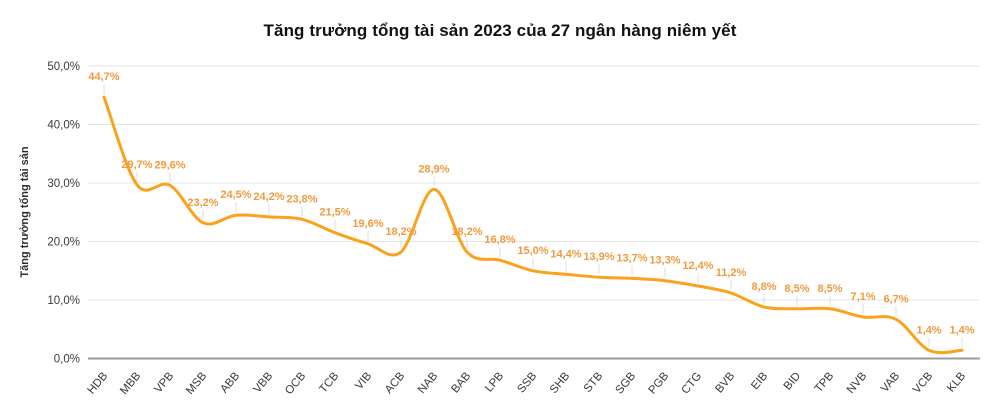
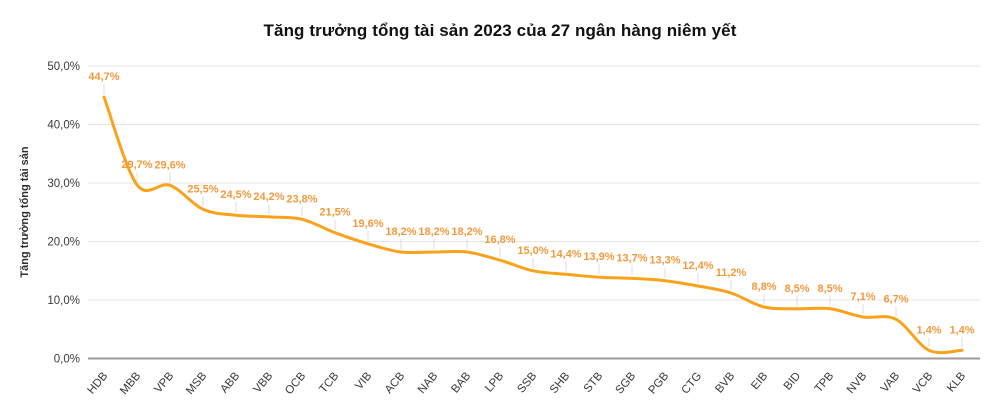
MSB: 23,2% -> 25,5%
NAB: 28,9% -> 18,2%
